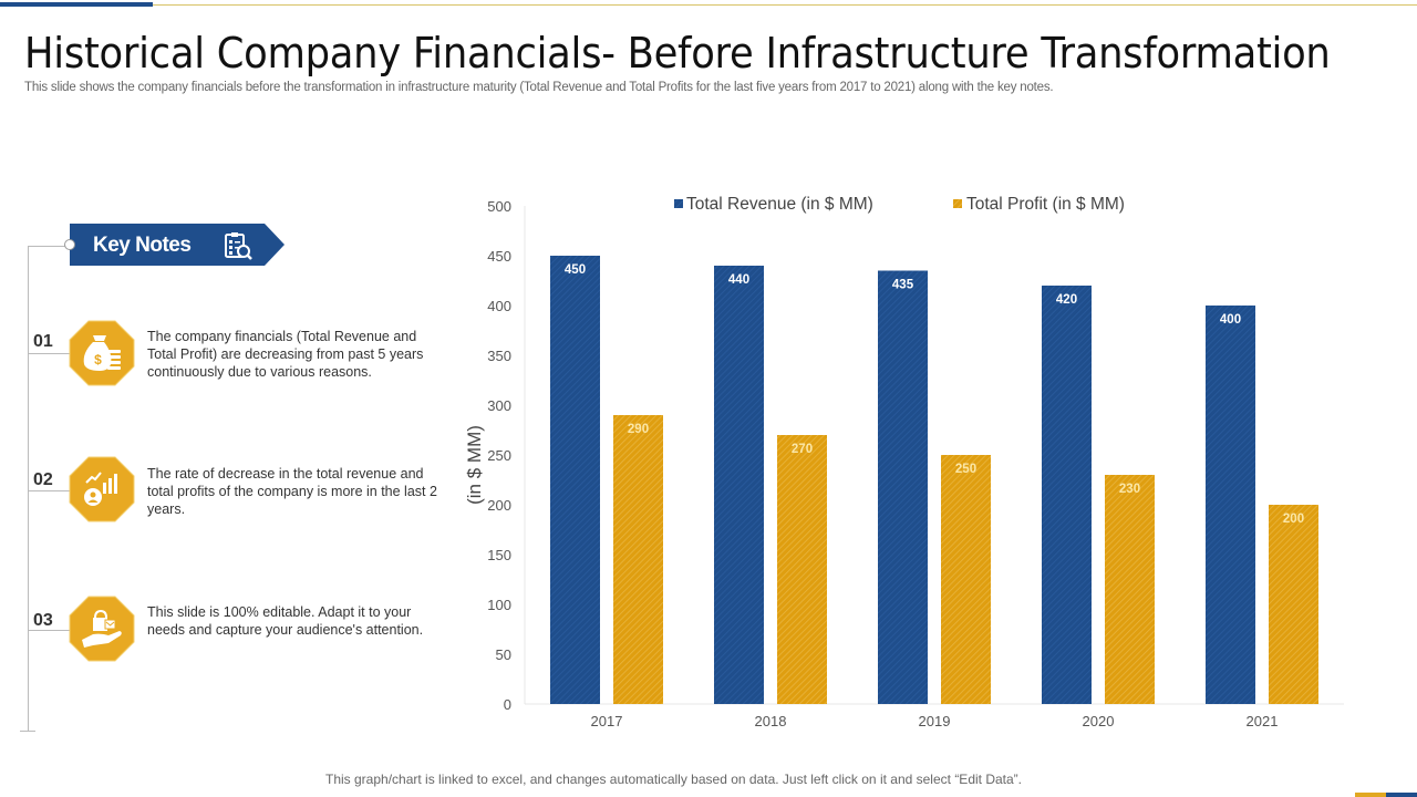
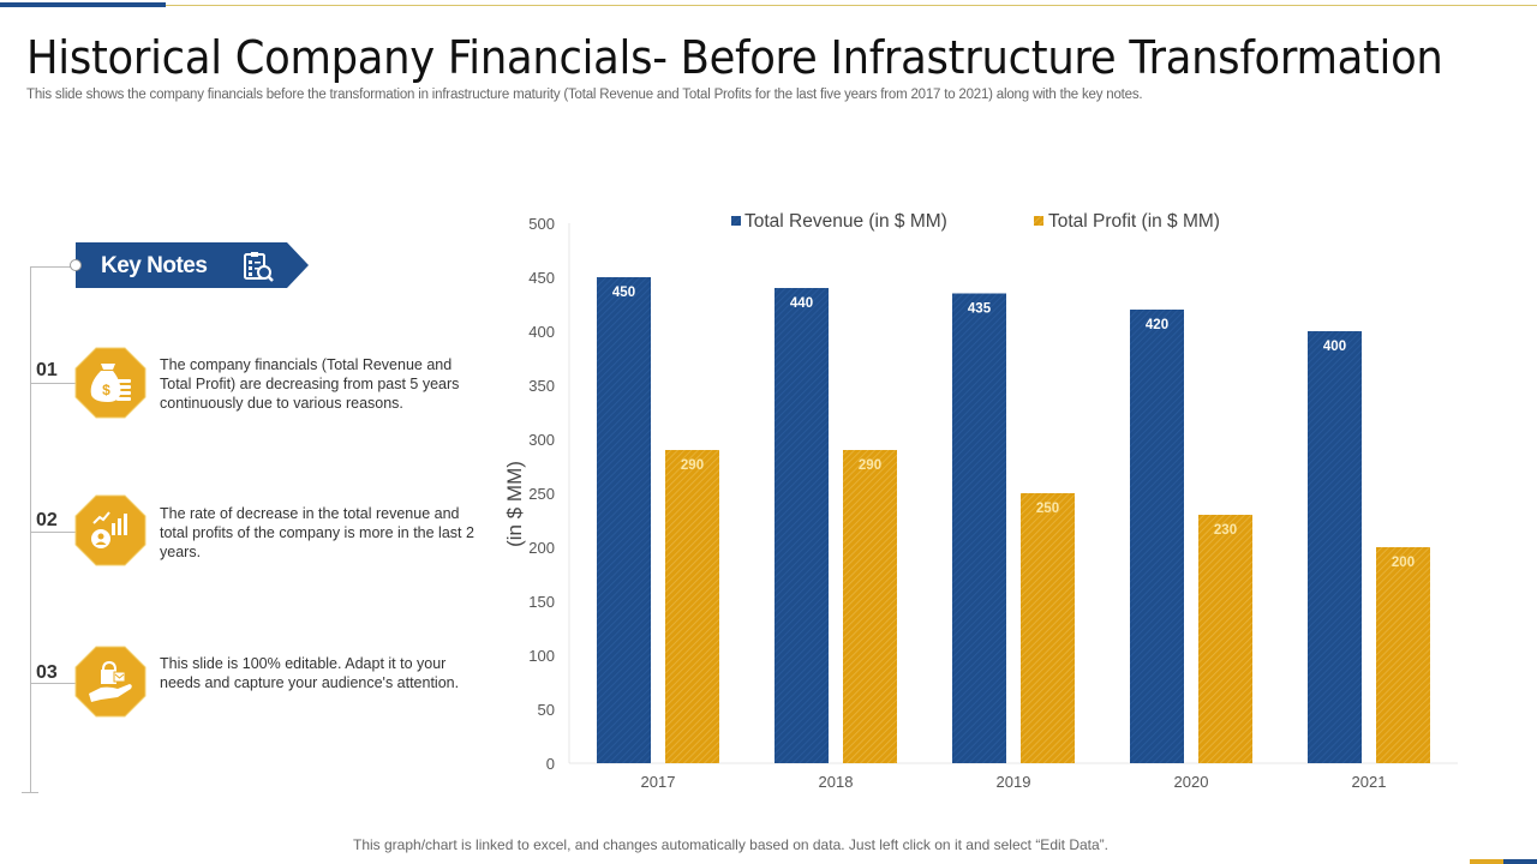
Total Profit (in $ MM)/2018: 270 -> 290
